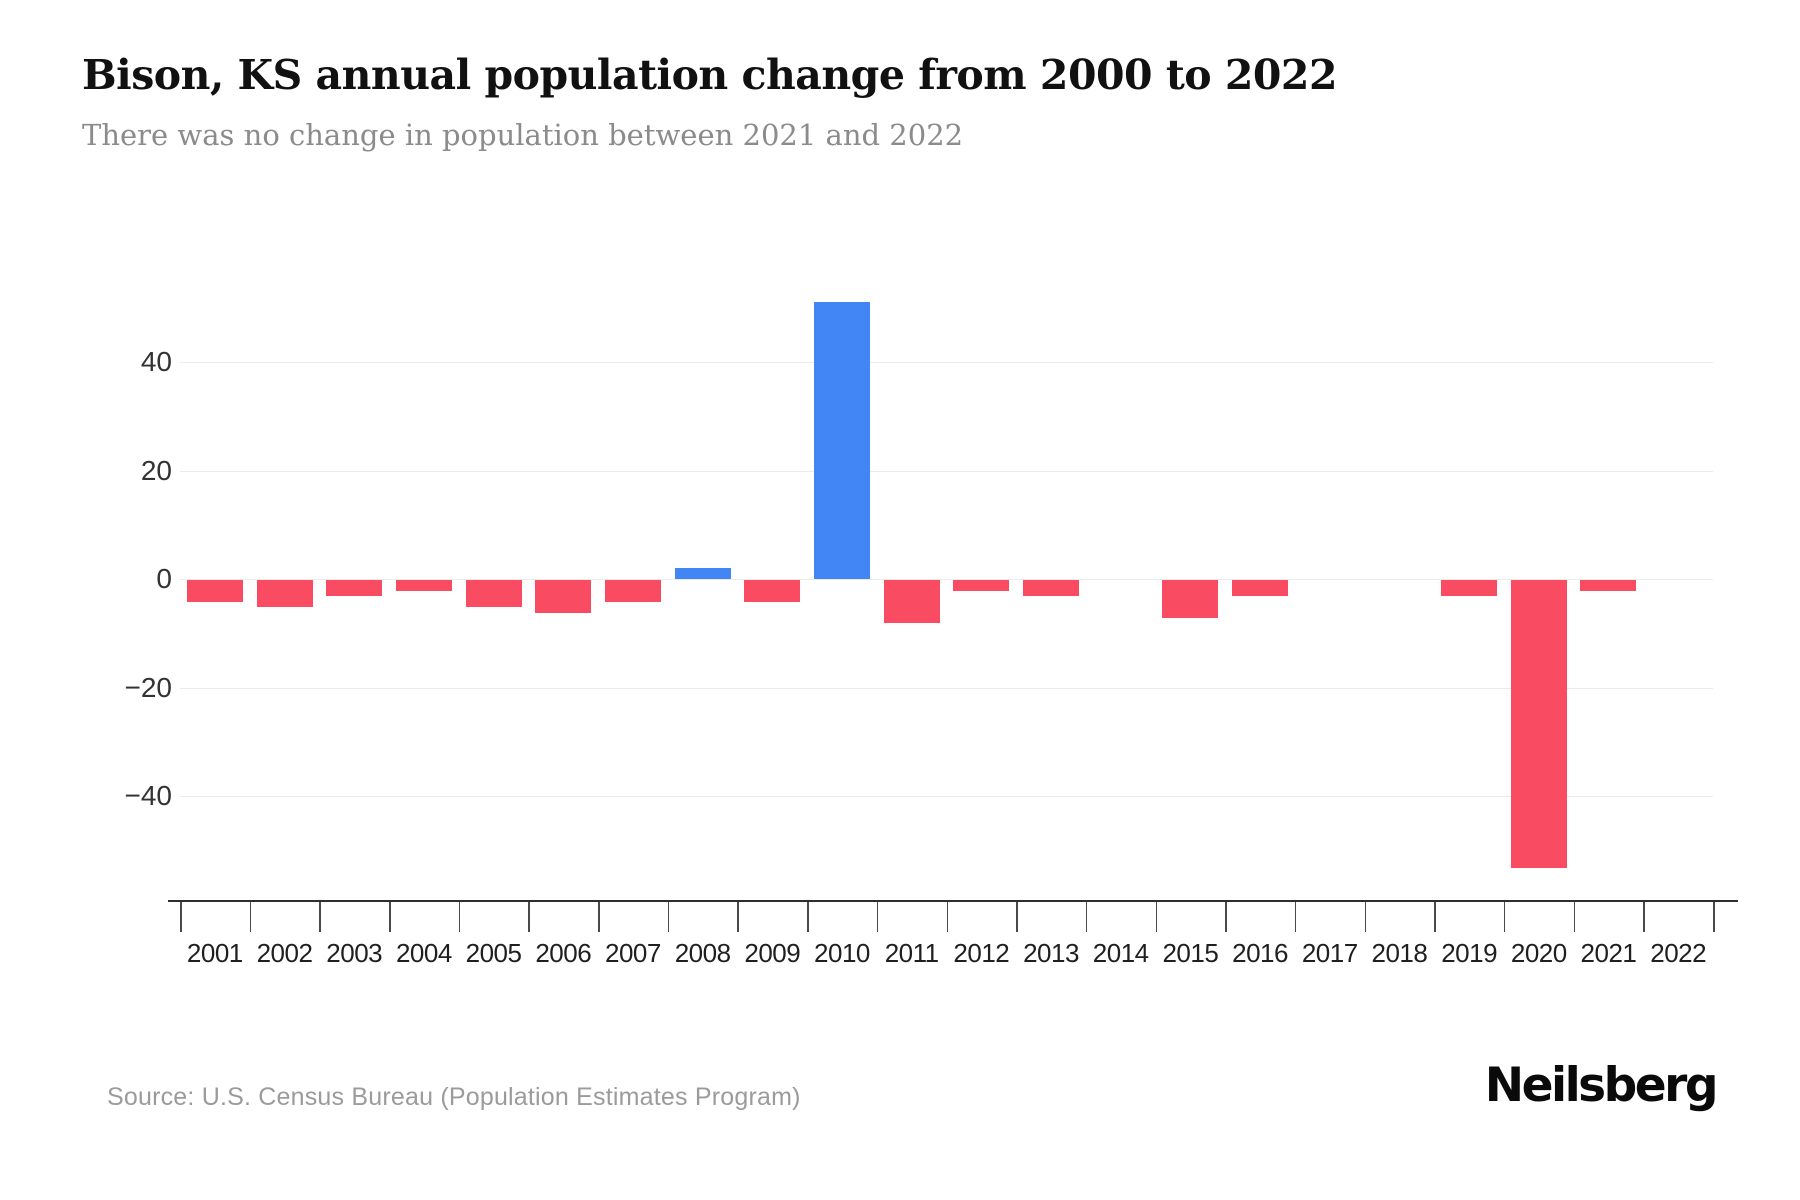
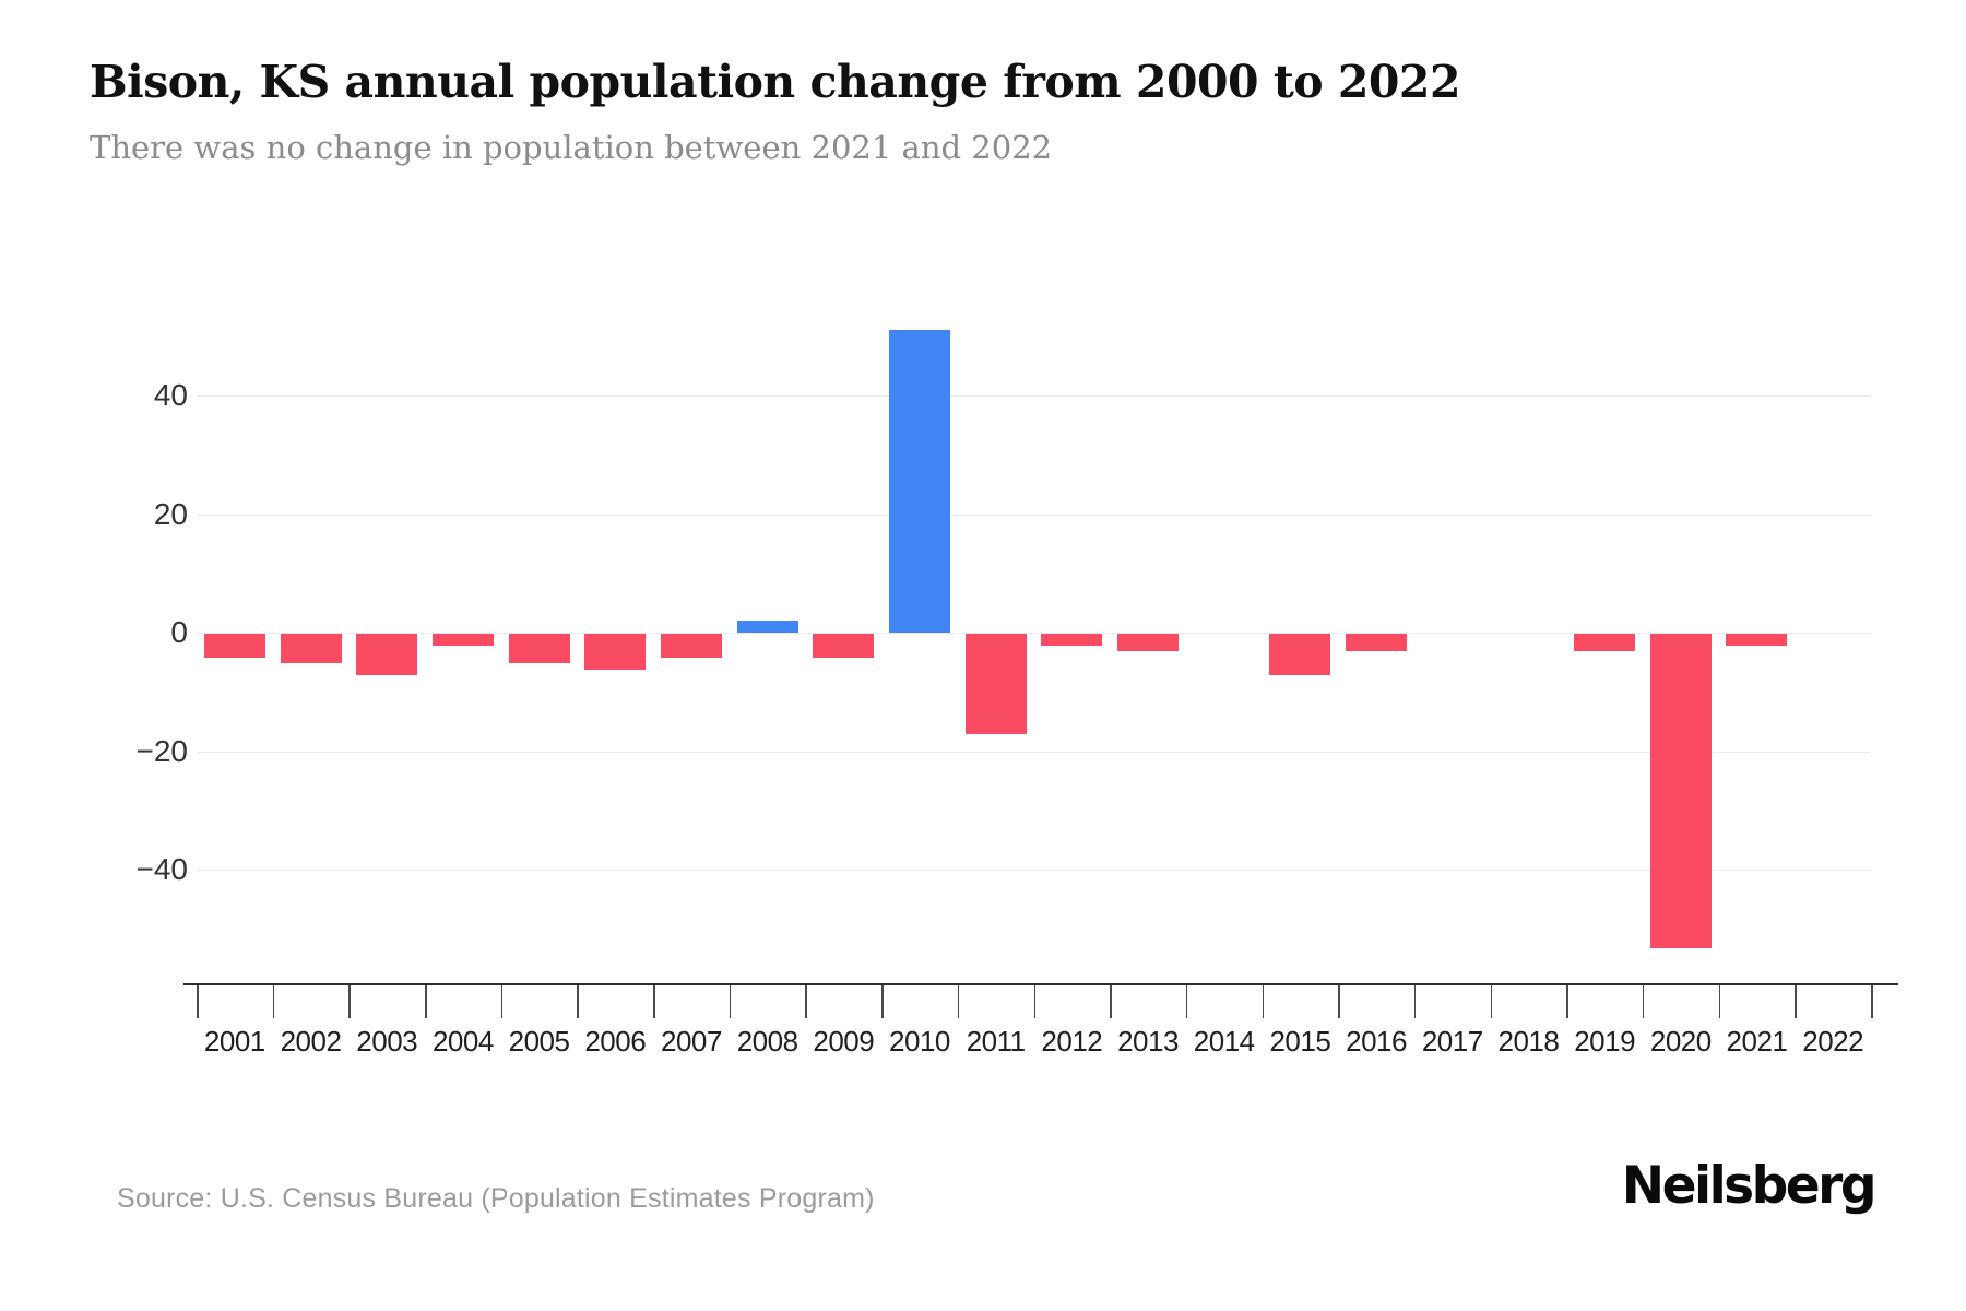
2003: -3 -> -7
2011: -8 -> -17
